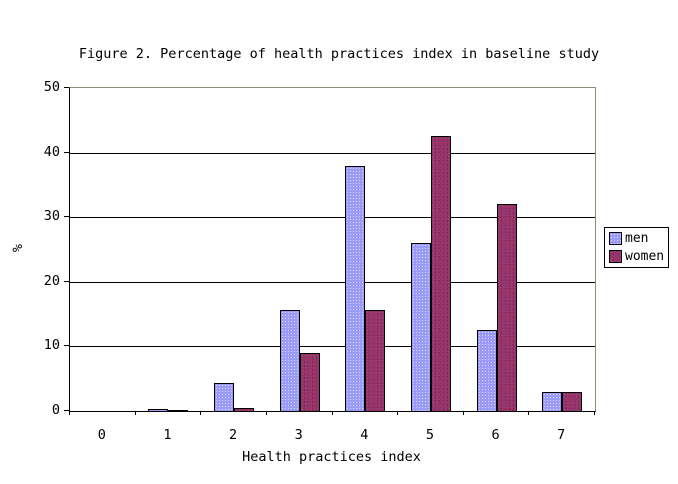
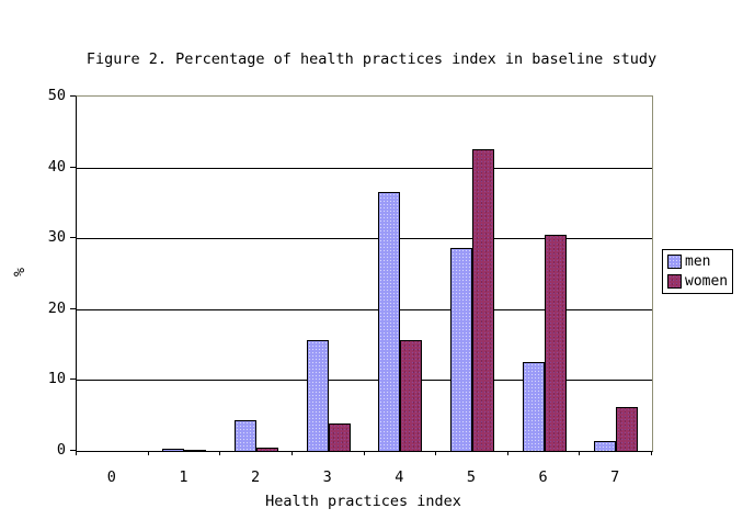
women/3: 9 -> 4
men/4: 38 -> 36
men/5: 26 -> 29
women/6: 32 -> 30
men/7: 3 -> 1
women/7: 3 -> 6
